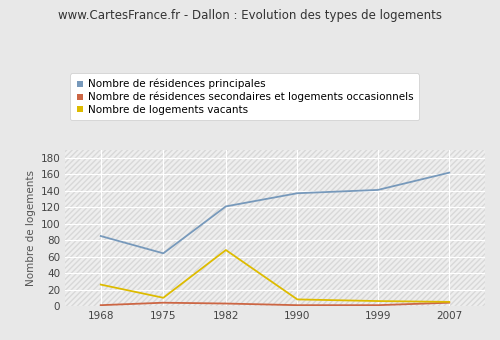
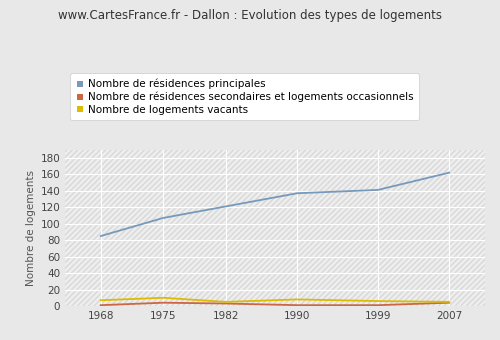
Nombre de logements vacants/1968: 26 -> 7
Nombre de résidences principales/1975: 64 -> 107
Nombre de logements vacants/1982: 68 -> 5
